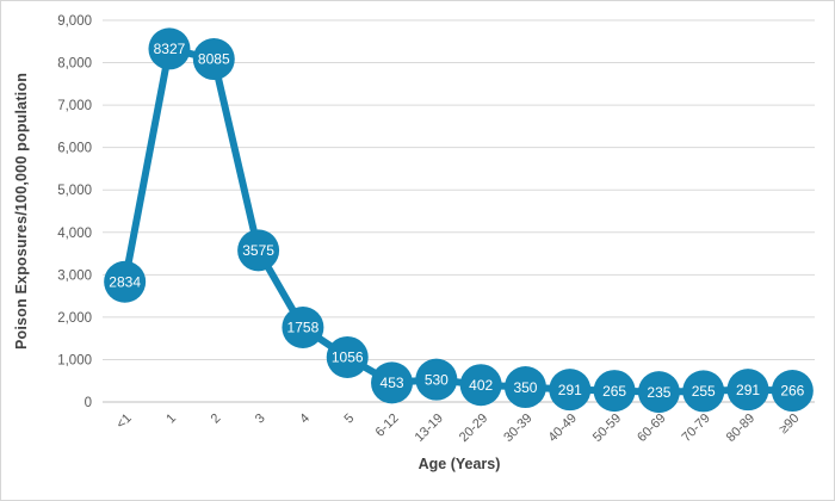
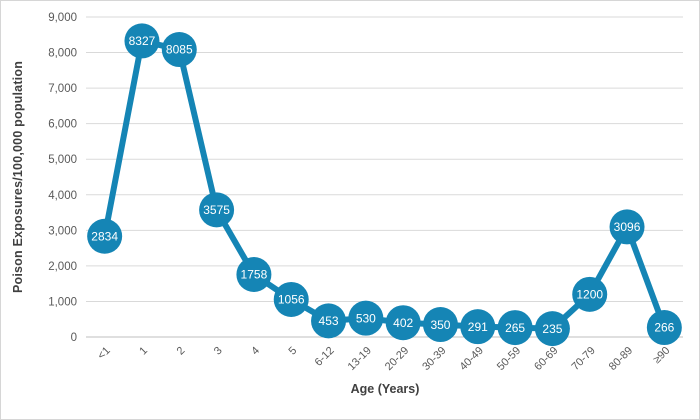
70-79: 255 -> 1200
80-89: 291 -> 3096
